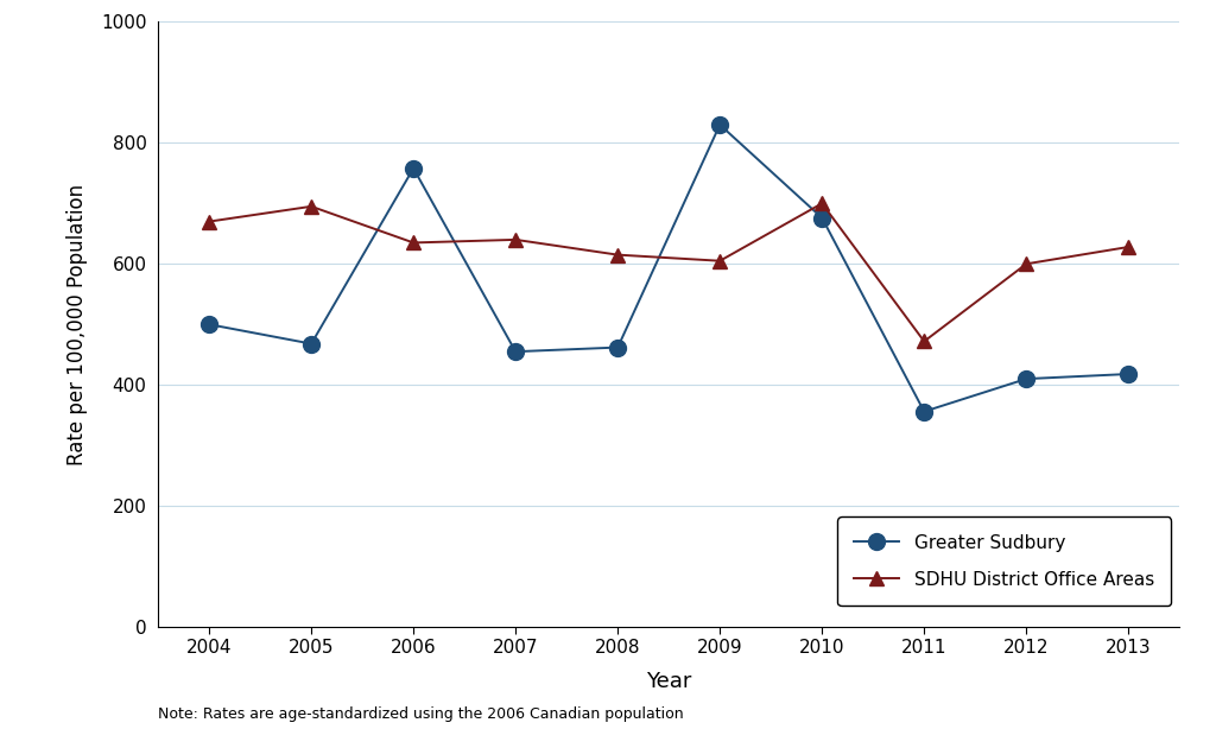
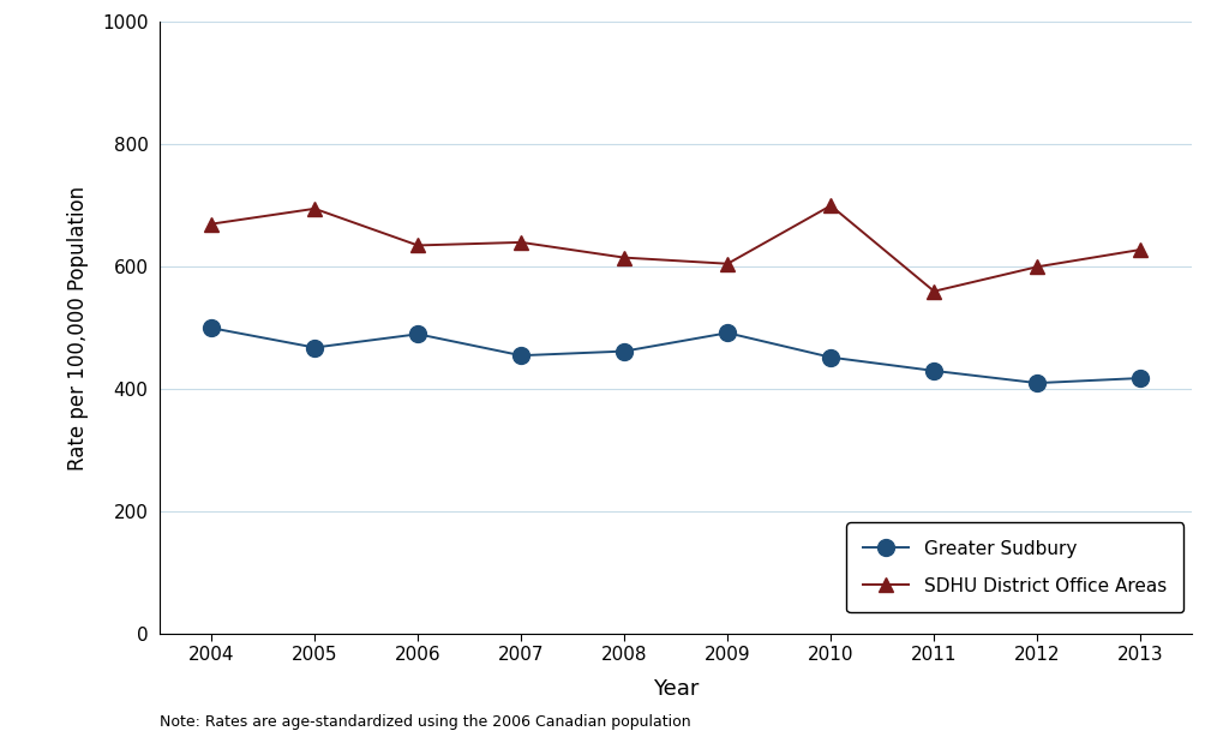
Greater Sudbury/2006: 758 -> 490
Greater Sudbury/2009: 830 -> 492
Greater Sudbury/2010: 676 -> 452
Greater Sudbury/2011: 356 -> 430
SDHU District Office Areas/2011: 472 -> 560
